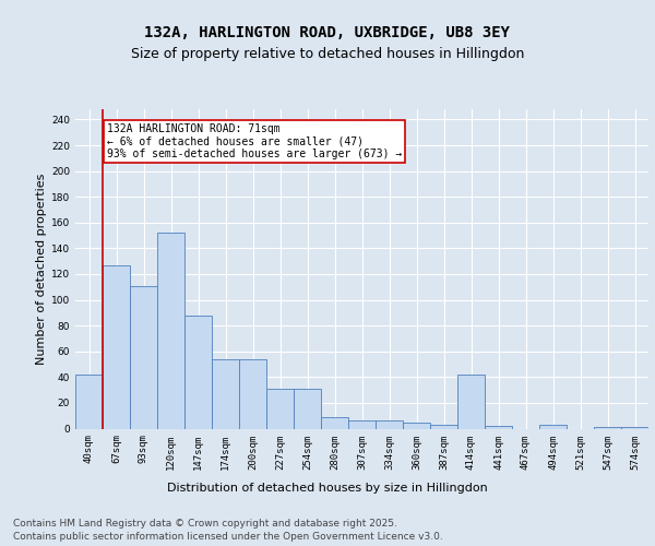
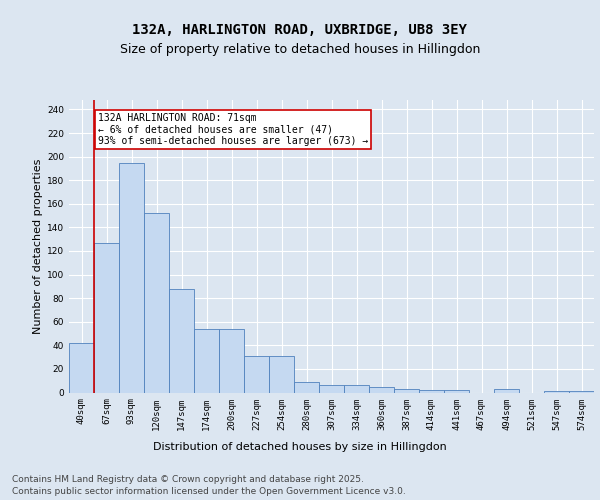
93sqm: 111 -> 195
414sqm: 42 -> 2
